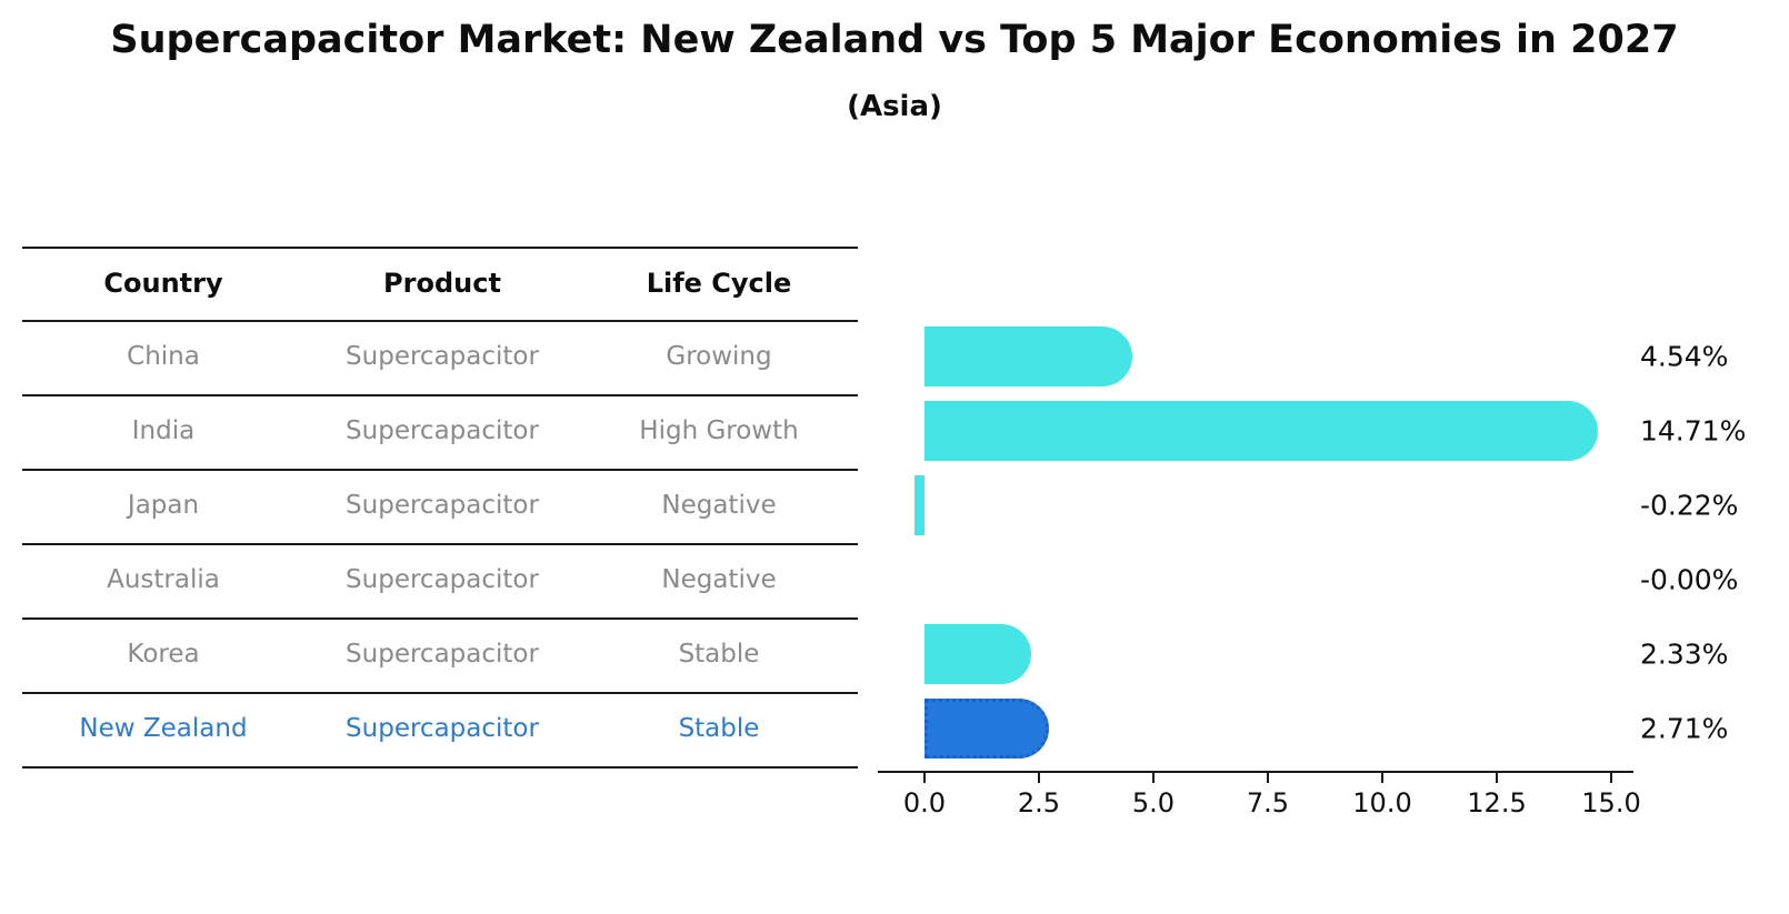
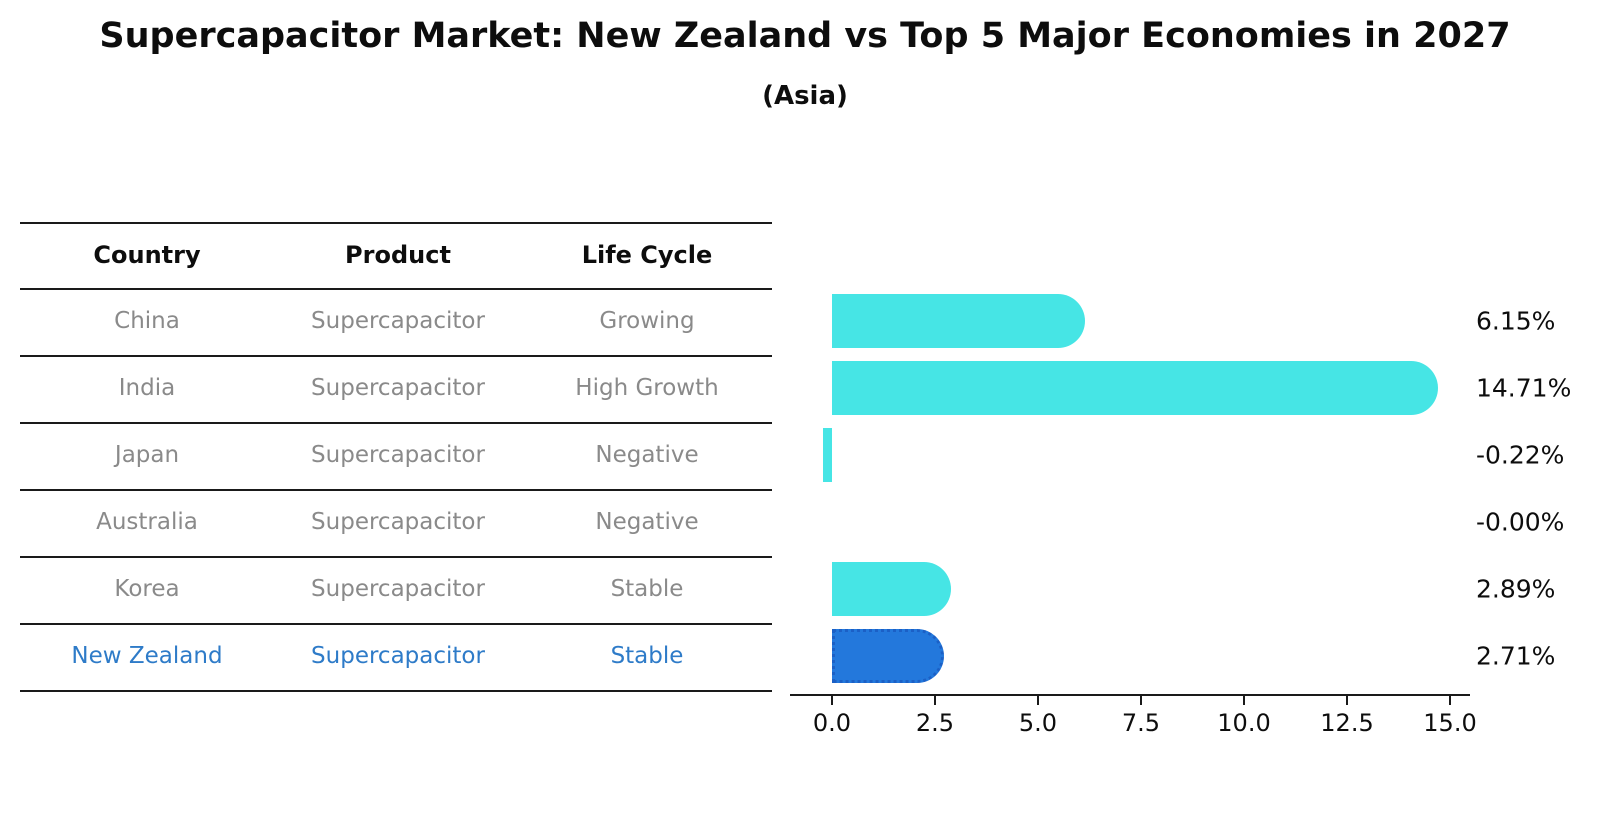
China: 4.54% -> 6.15%
Korea: 2.33% -> 2.89%
